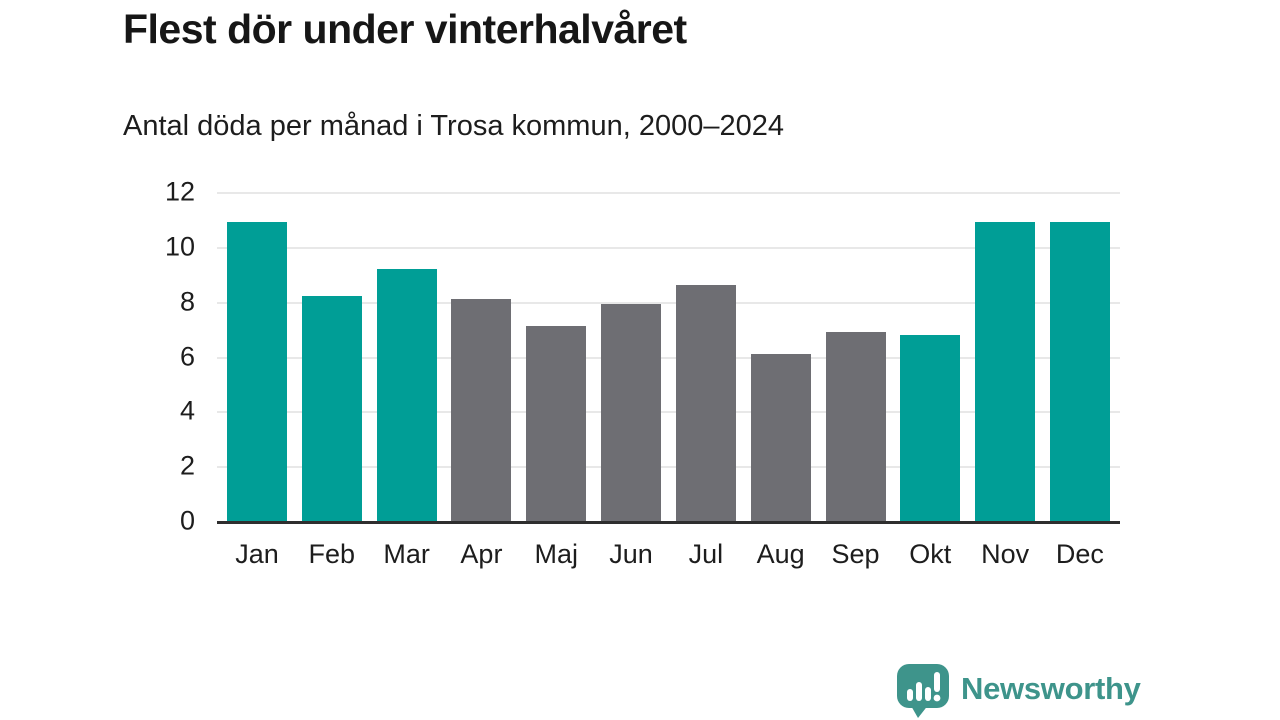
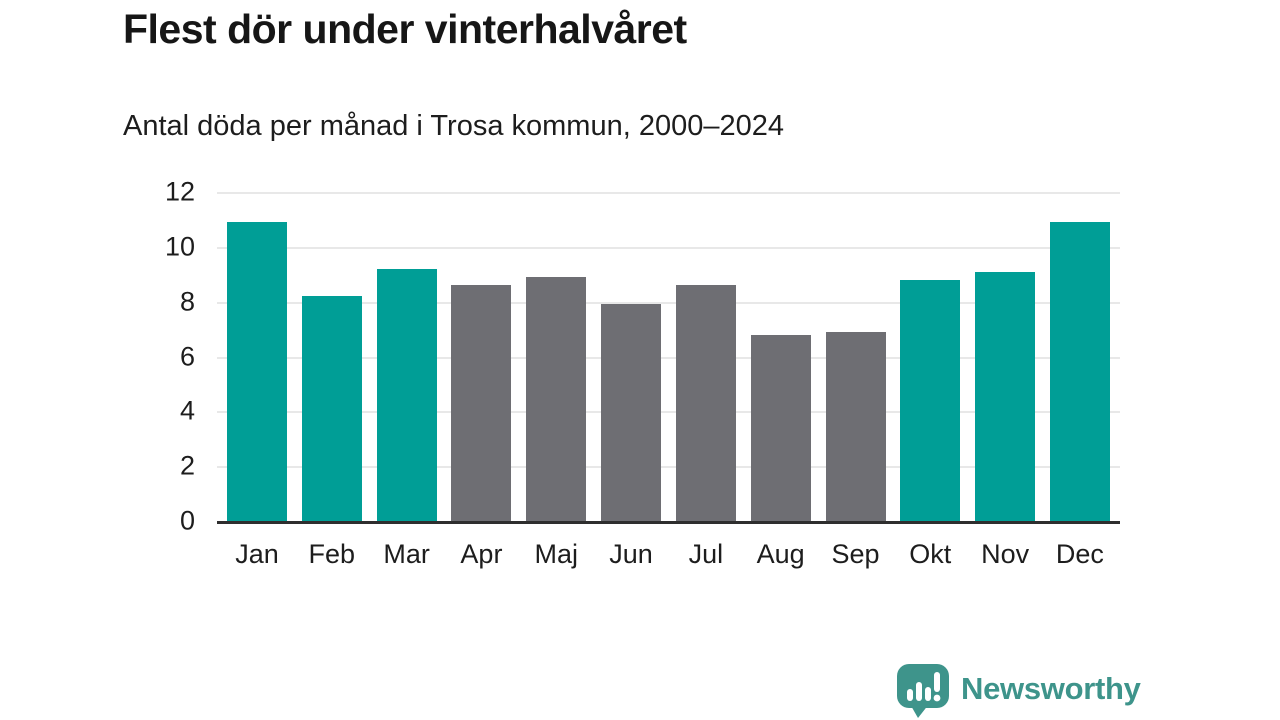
Apr: 8.1 -> 8.6
Maj: 7.1 -> 8.9
Aug: 6.1 -> 6.8
Okt: 6.8 -> 8.8
Nov: 10.9 -> 9.1
